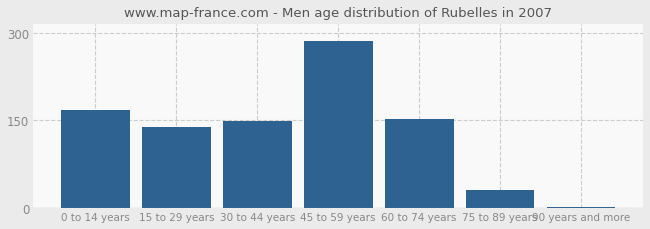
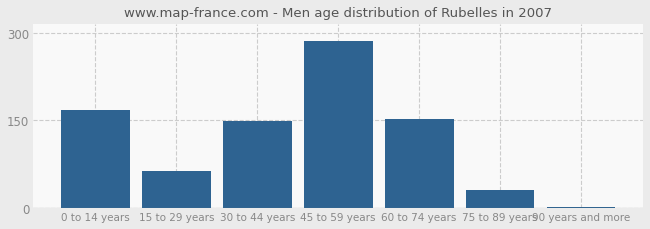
15 to 29 years: 138 -> 64
